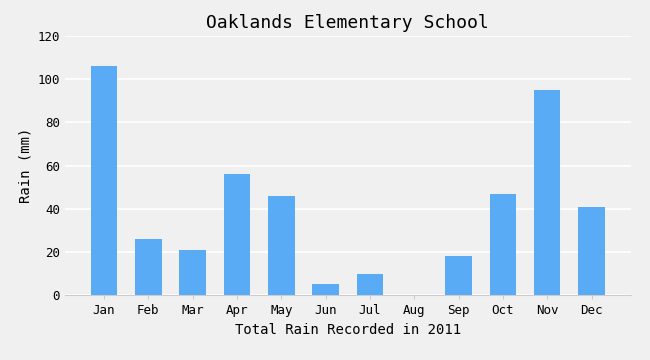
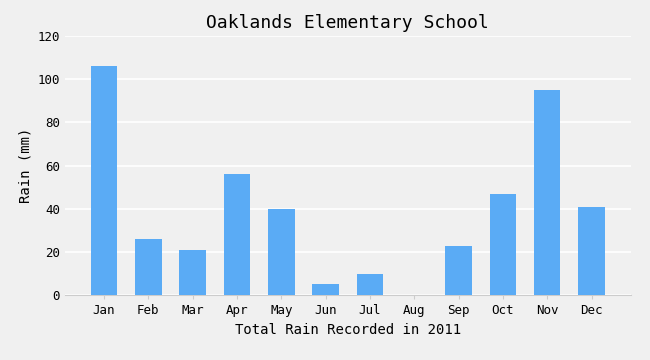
May: 46 -> 40
Sep: 18 -> 23
